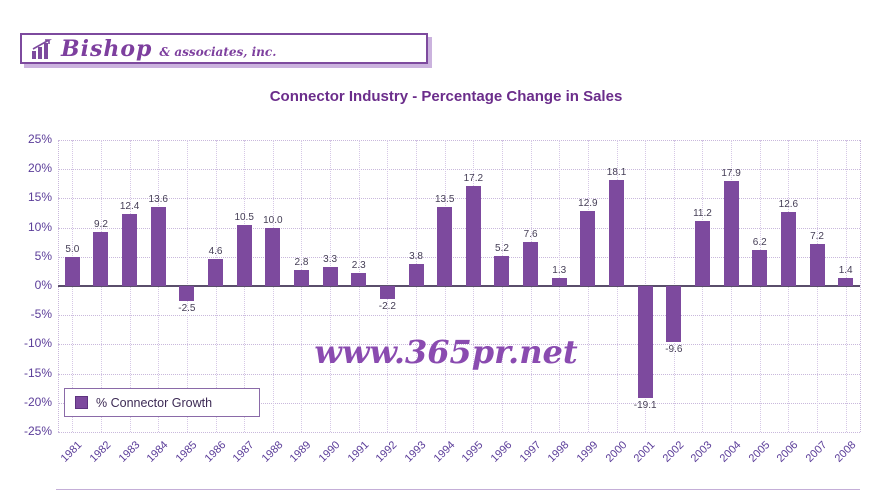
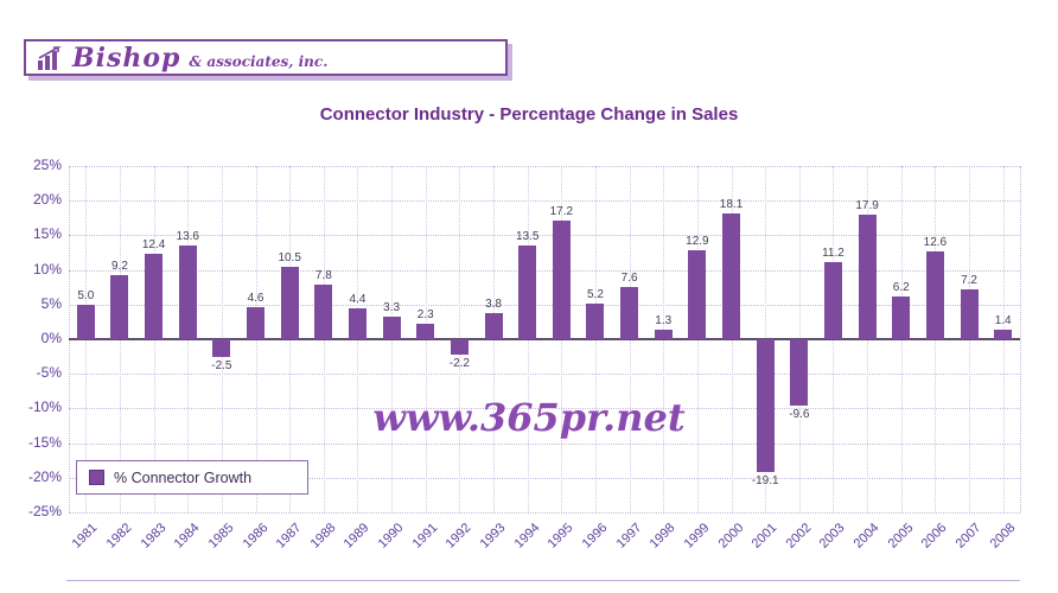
1988: 10.0 -> 7.8
1989: 2.8 -> 4.4
